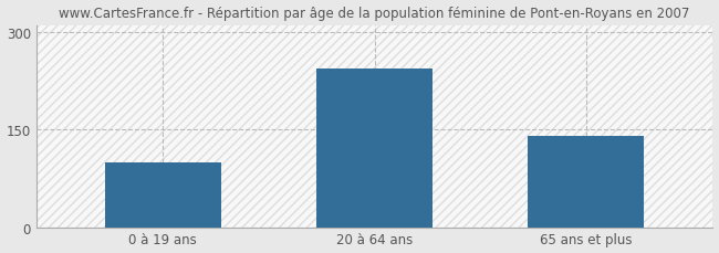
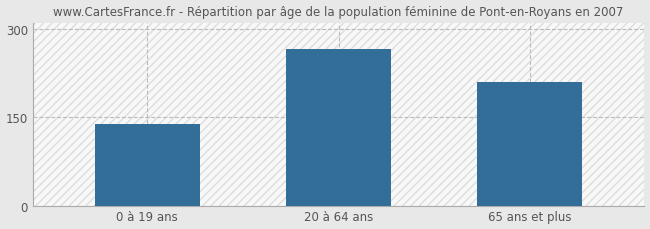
0 à 19 ans: 100 -> 138
20 à 64 ans: 243 -> 266
65 ans et plus: 140 -> 210
